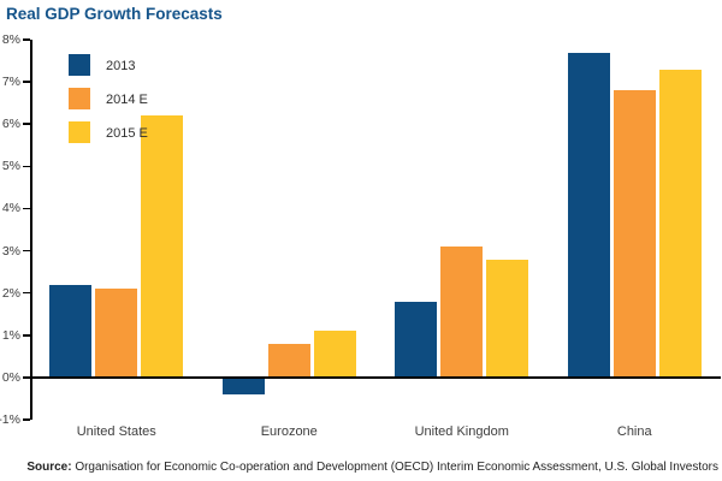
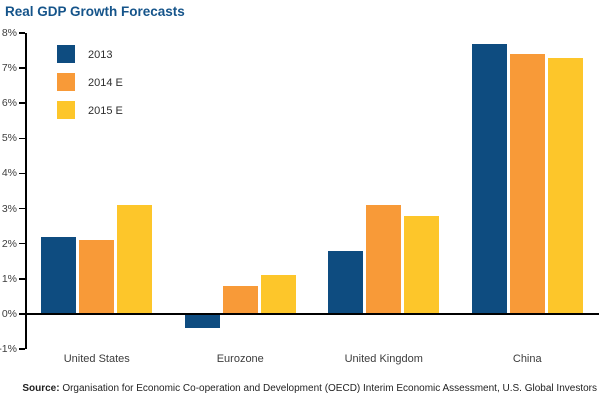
2015 E/United States: 6.2% -> 3.1%
2014 E/China: 6.8% -> 7.4%
